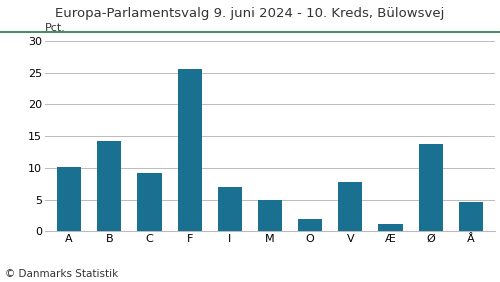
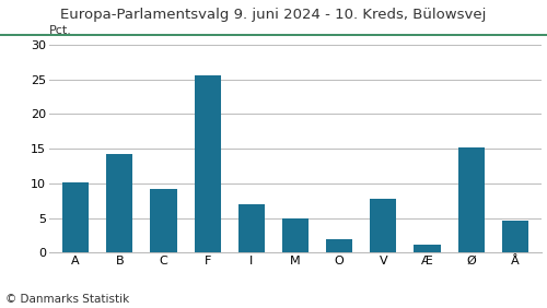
Ø: 13.8 -> 15.2
